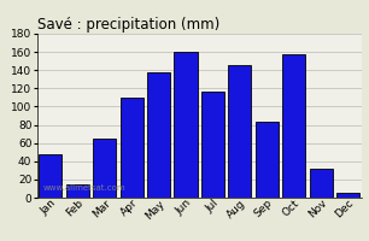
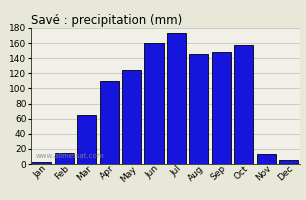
Jan: 48 -> 3
May: 138 -> 125
Jul: 116 -> 173
Sep: 84 -> 148
Nov: 32 -> 13
